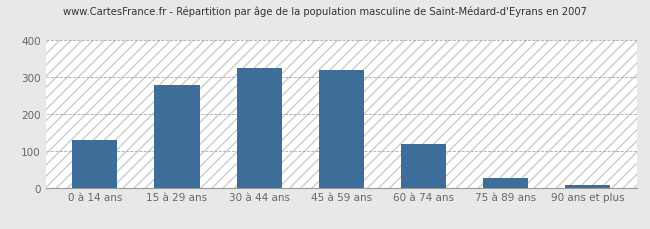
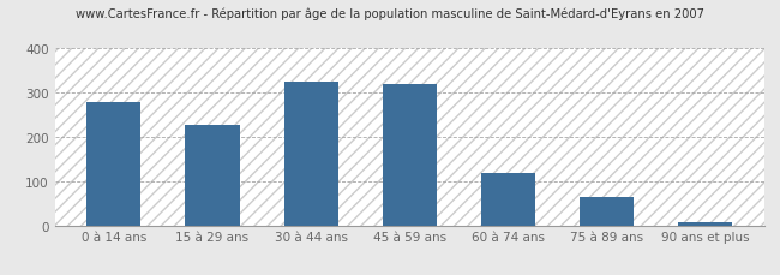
0 à 14 ans: 130 -> 280
15 à 29 ans: 280 -> 227
75 à 89 ans: 25 -> 63
